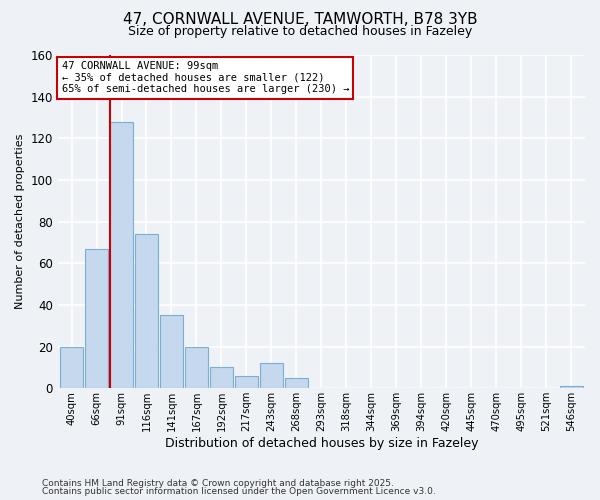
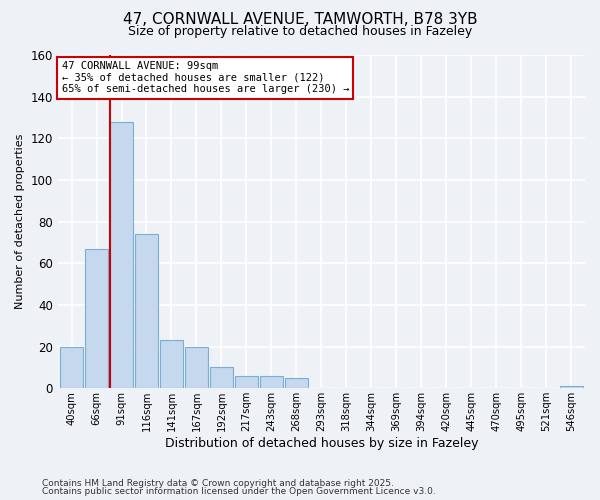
141sqm: 35 -> 23
243sqm: 12 -> 6
